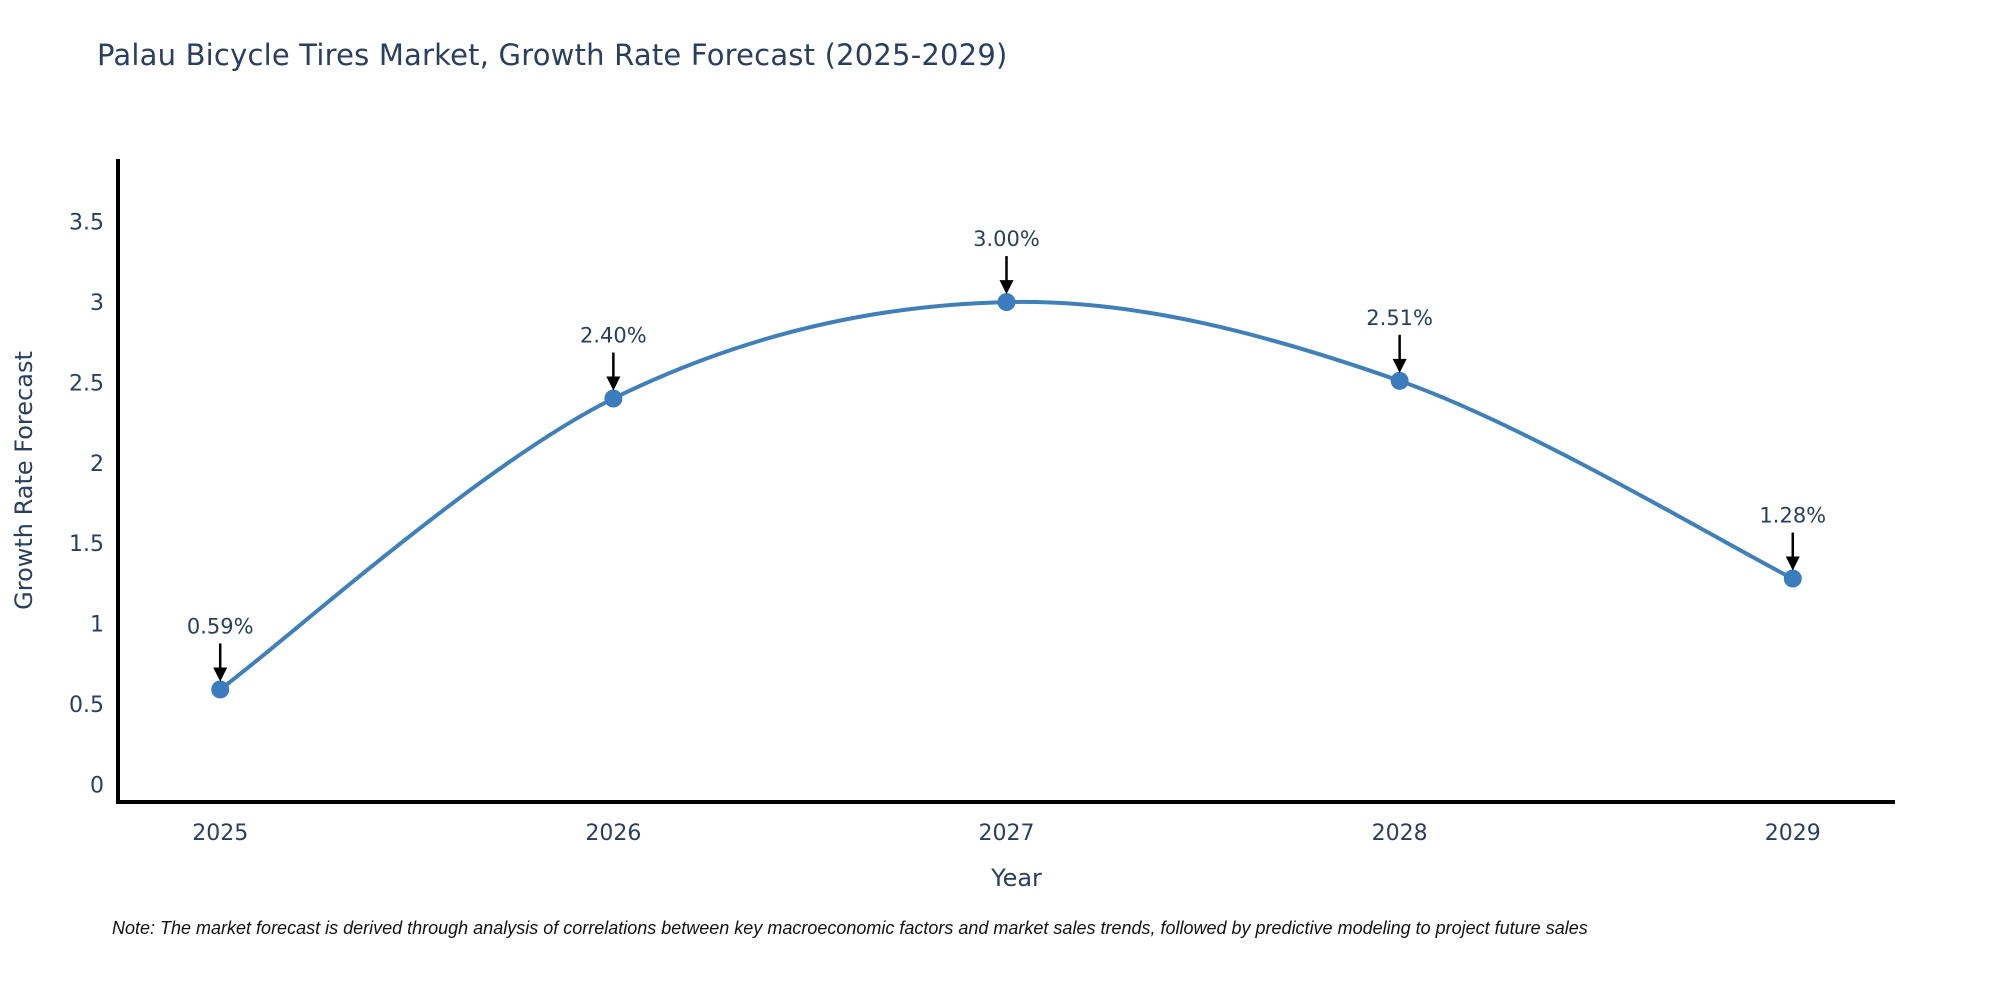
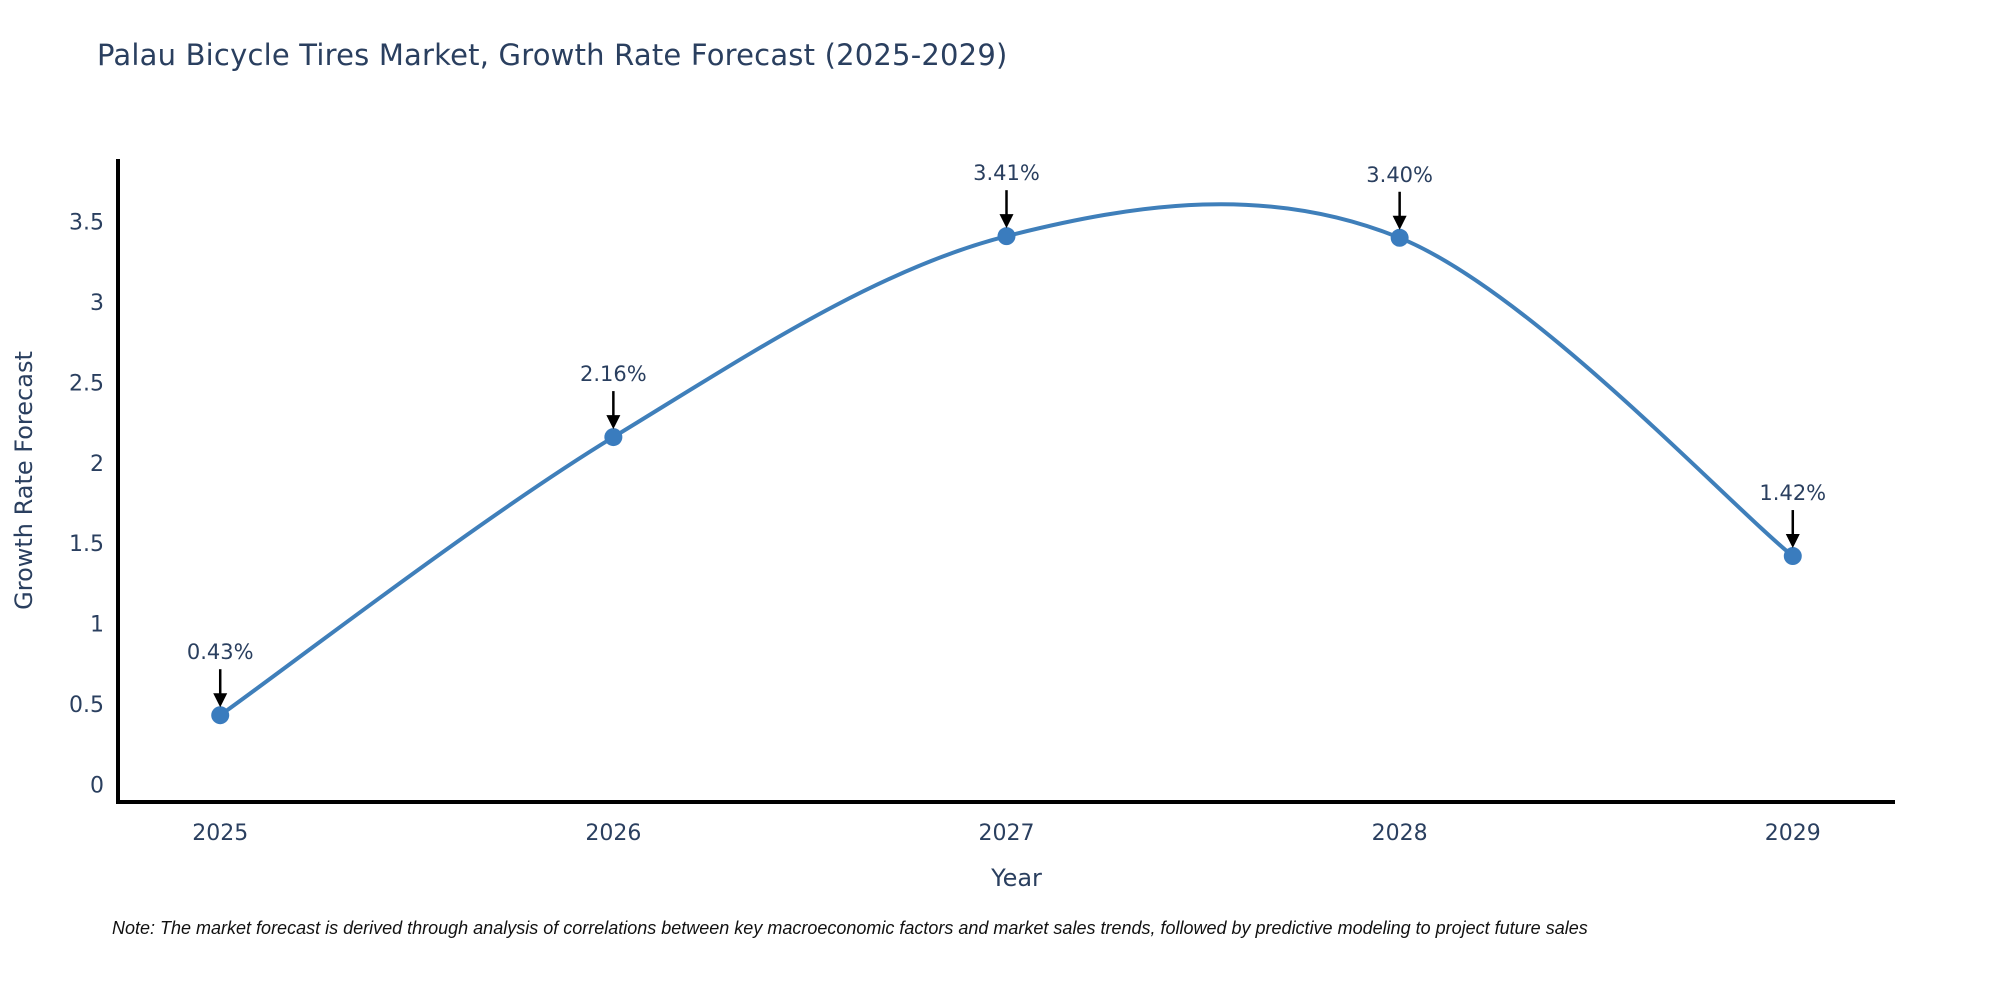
2025: 0.59% -> 0.43%
2026: 2.40% -> 2.16%
2027: 3.00% -> 3.41%
2028: 2.51% -> 3.40%
2029: 1.28% -> 1.42%
